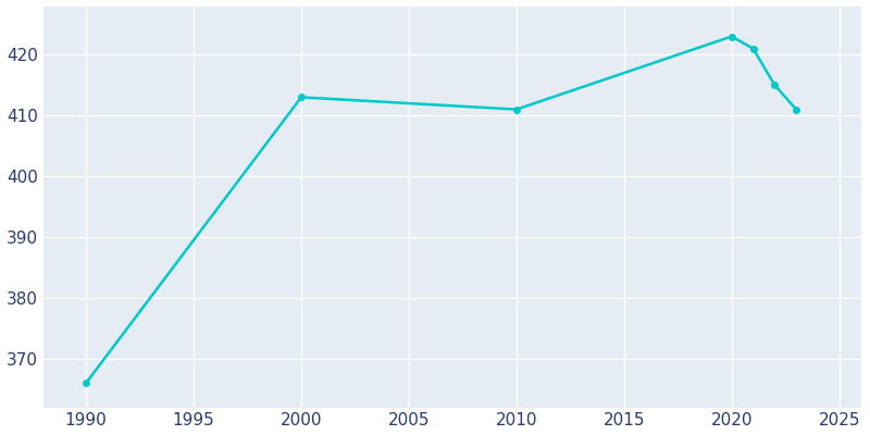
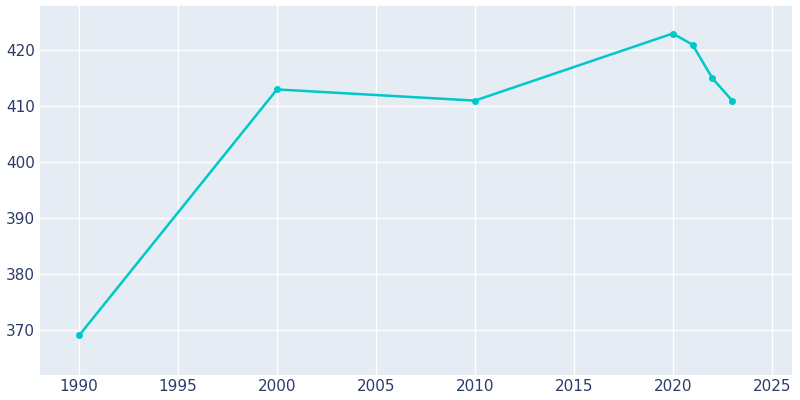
1990: 366 -> 369
